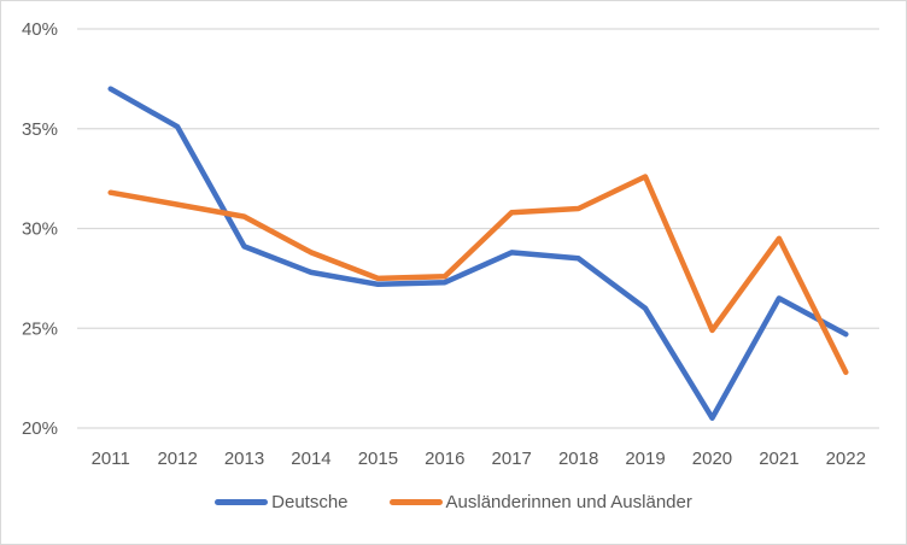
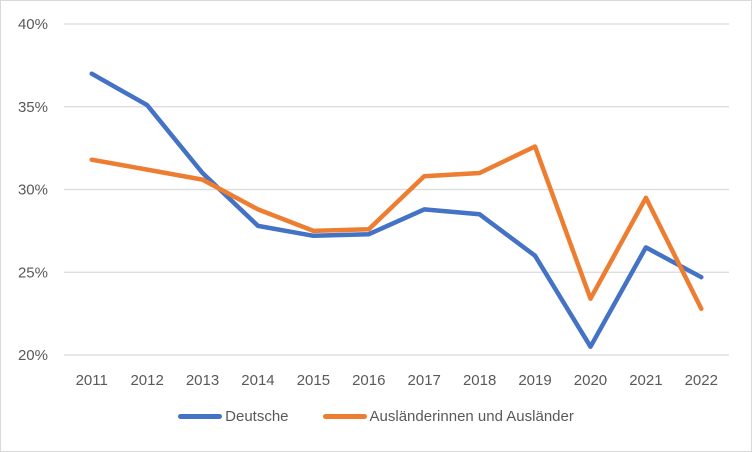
Deutsche/2013: 29.1% -> 31.0%
Ausländerinnen und Ausländer/2020: 24.9% -> 23.4%
